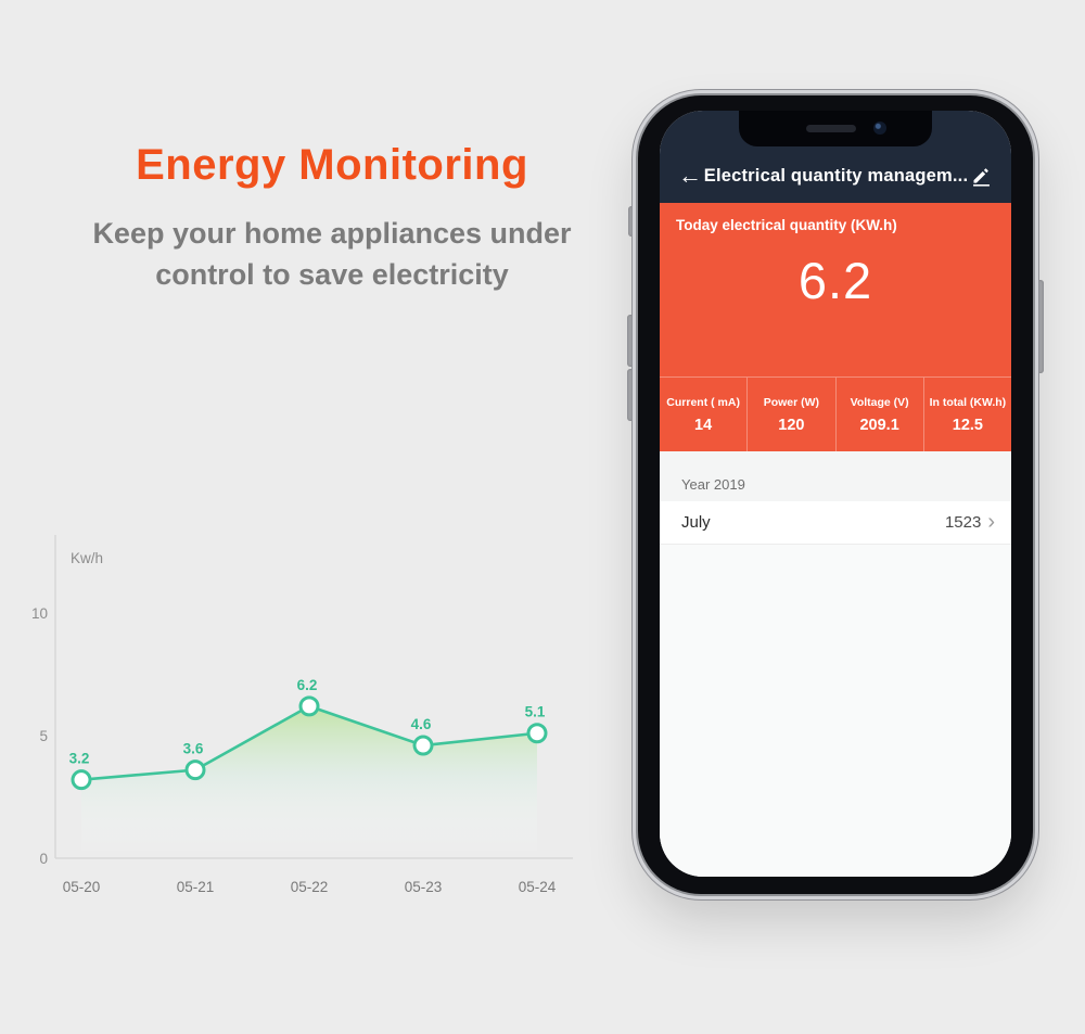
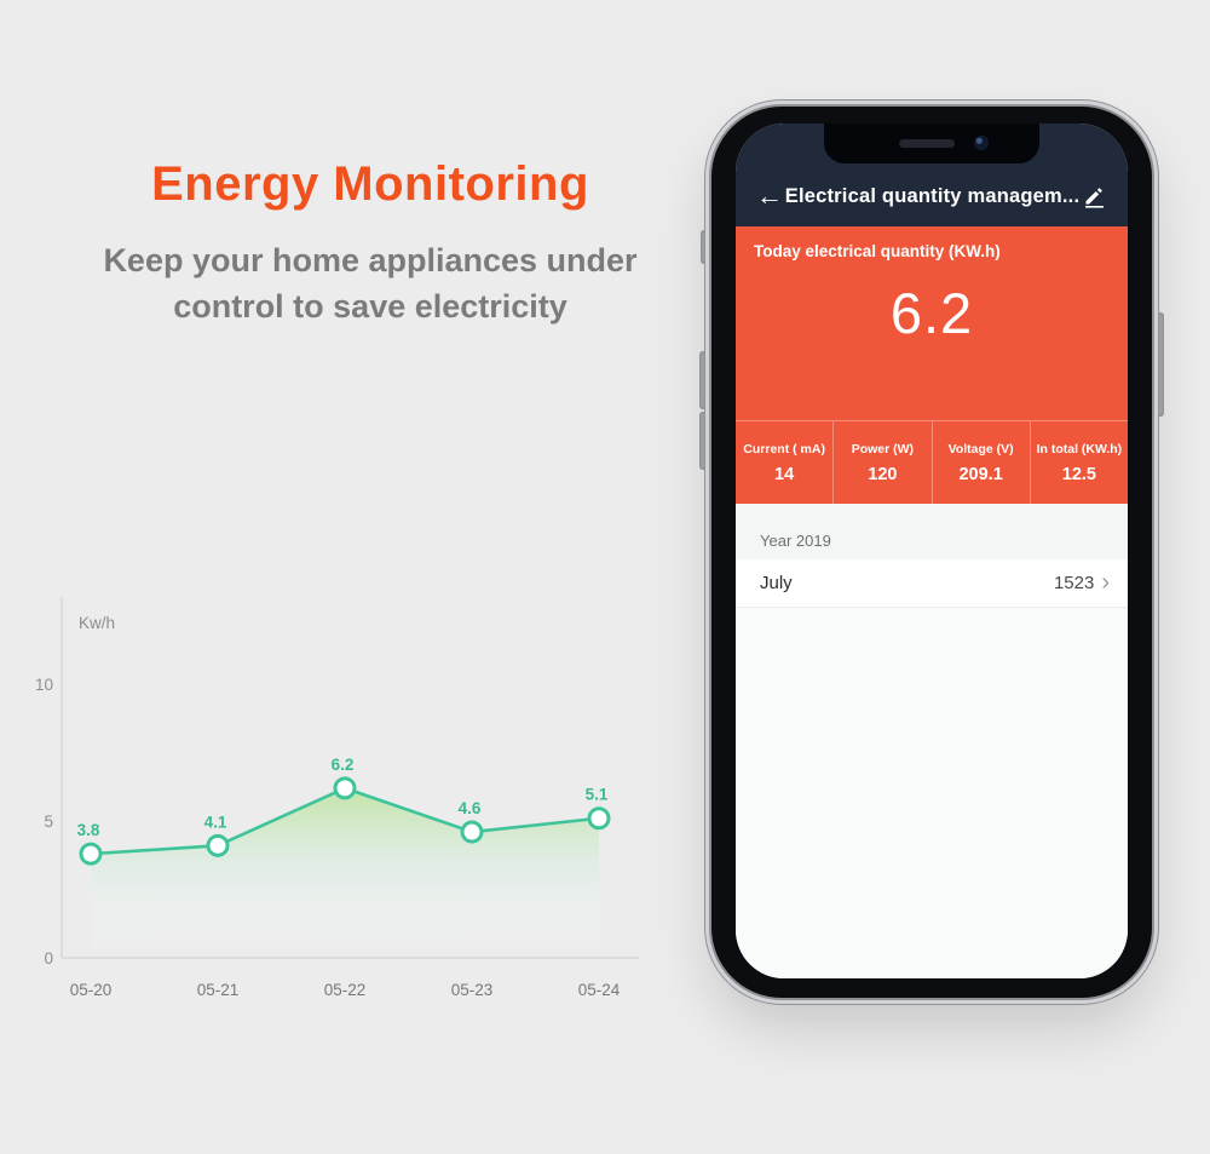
05-20: 3.2 -> 3.8
05-21: 3.6 -> 4.1
